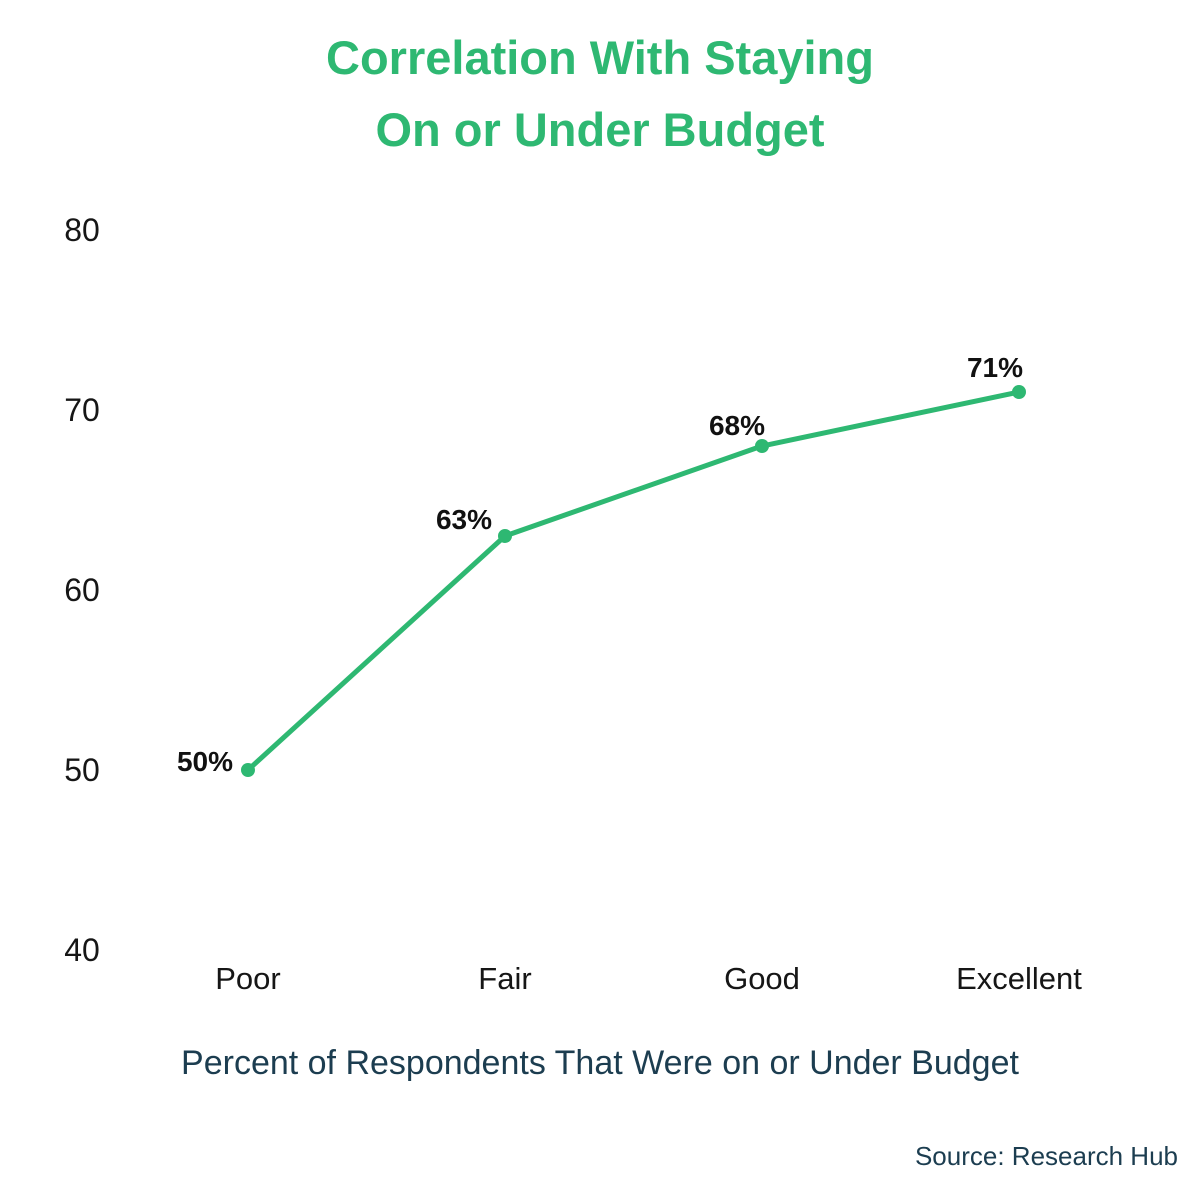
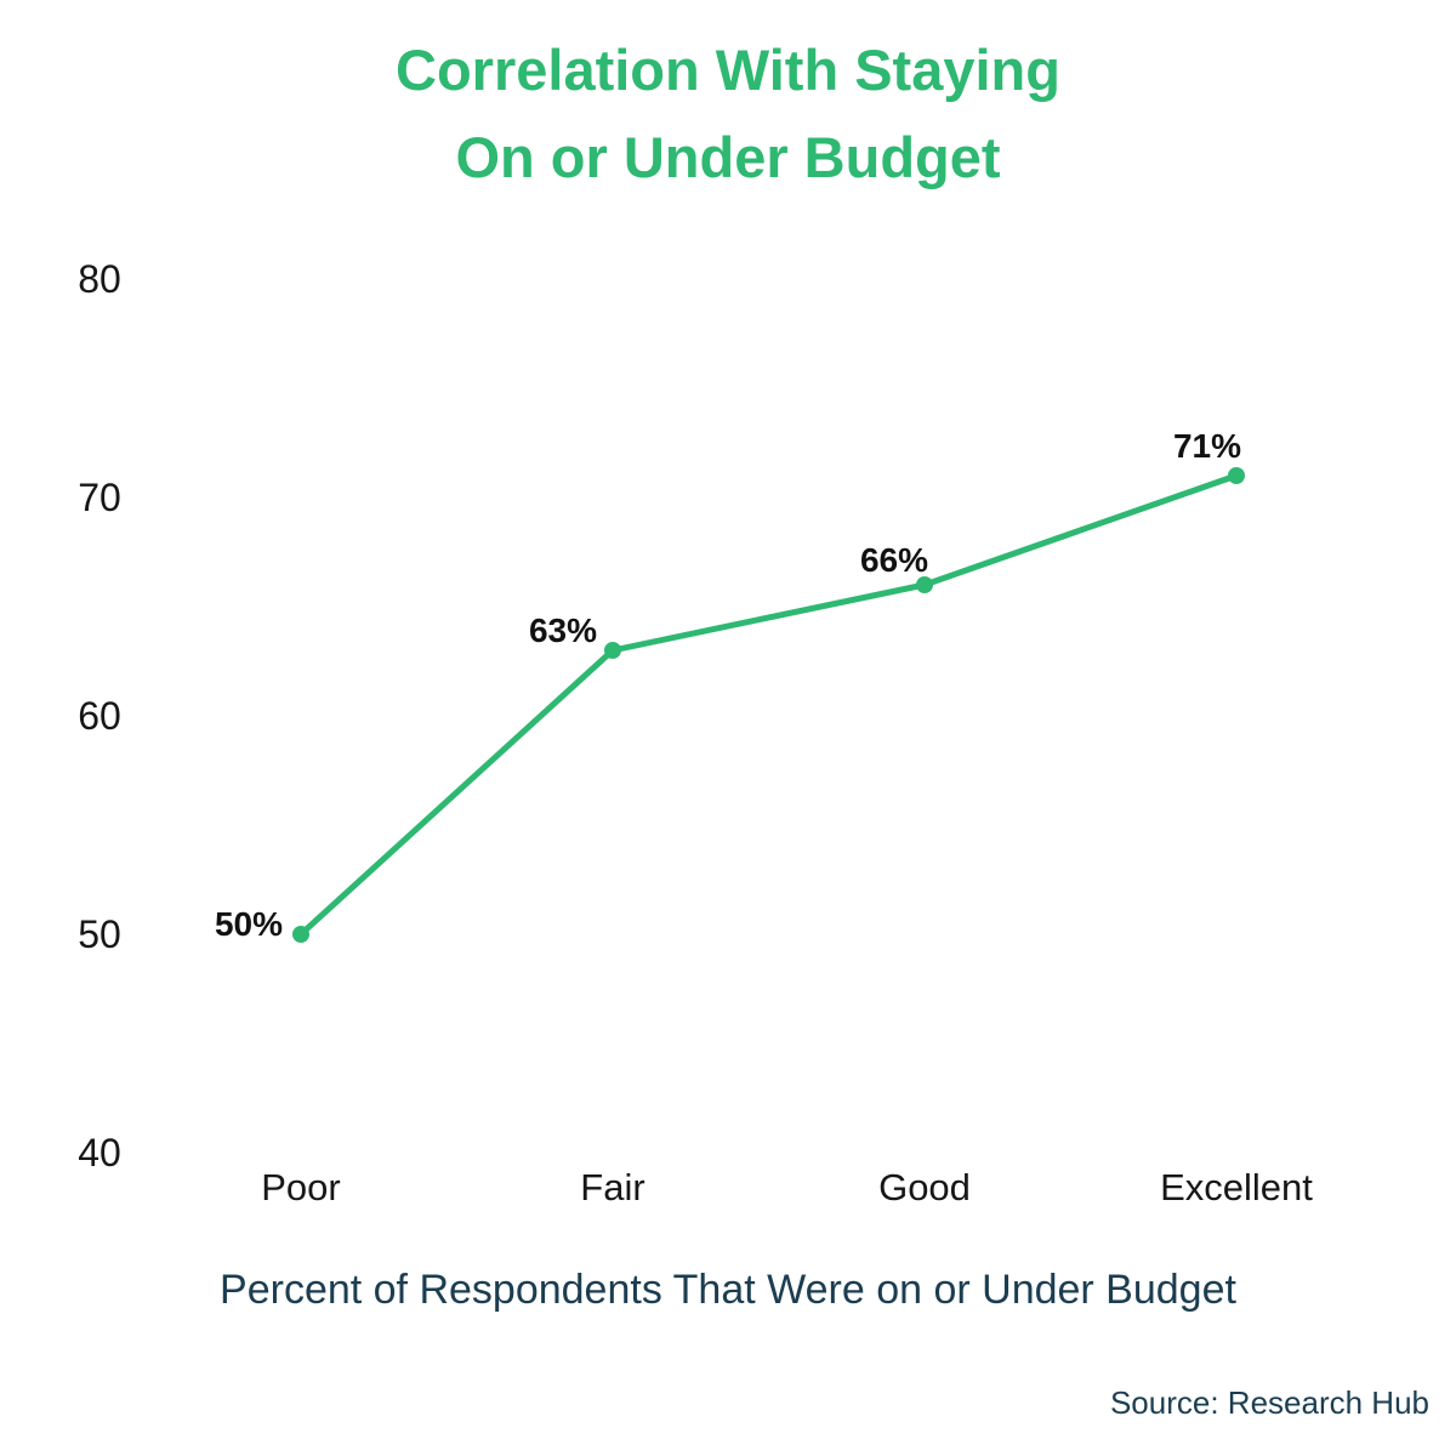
Good: 68% -> 66%
